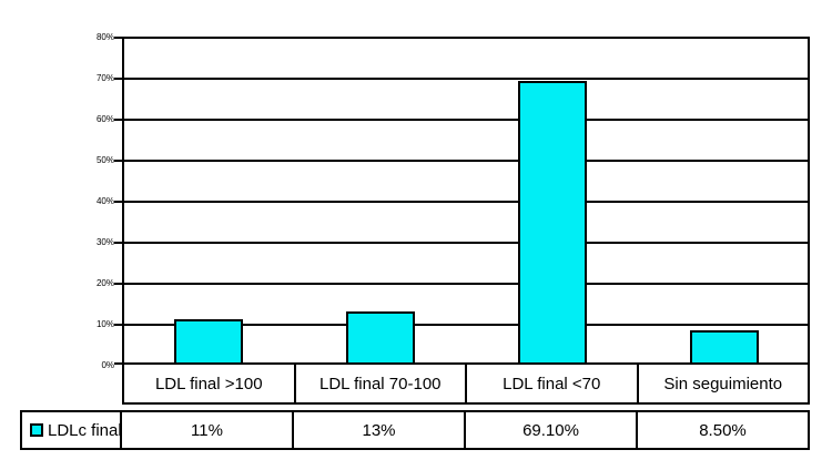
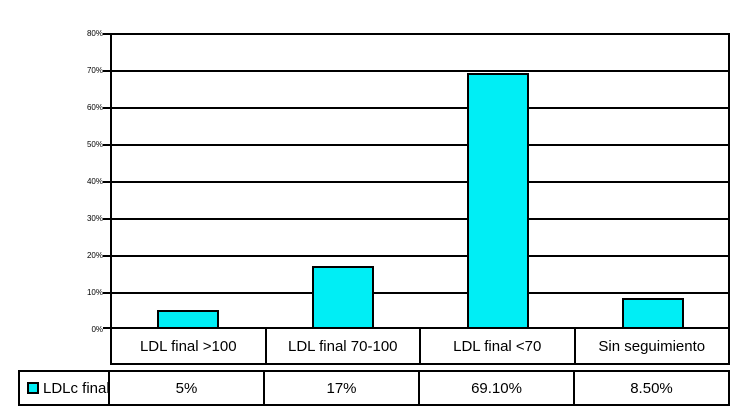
LDL final >100: 11% -> 5%
LDL final 70-100: 13% -> 17%
